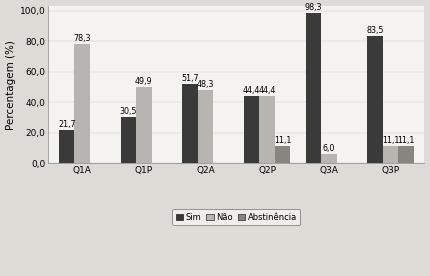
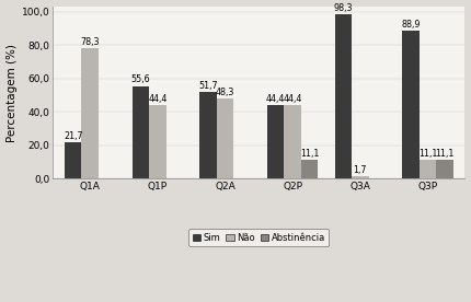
Sim/Q1P: 30,5 -> 55,6
Não/Q1P: 49,9 -> 44,4
Não/Q3A: 6,0 -> 1,7
Sim/Q3P: 83,5 -> 88,9
